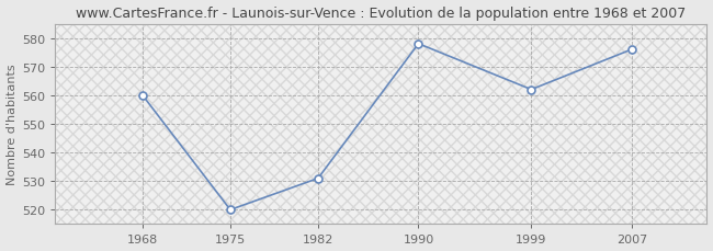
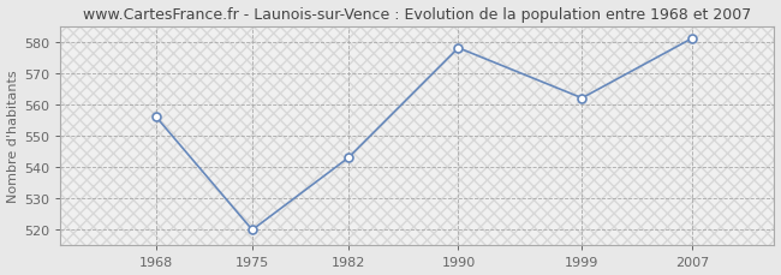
1968: 560 -> 556
1982: 531 -> 543
2007: 576 -> 581
